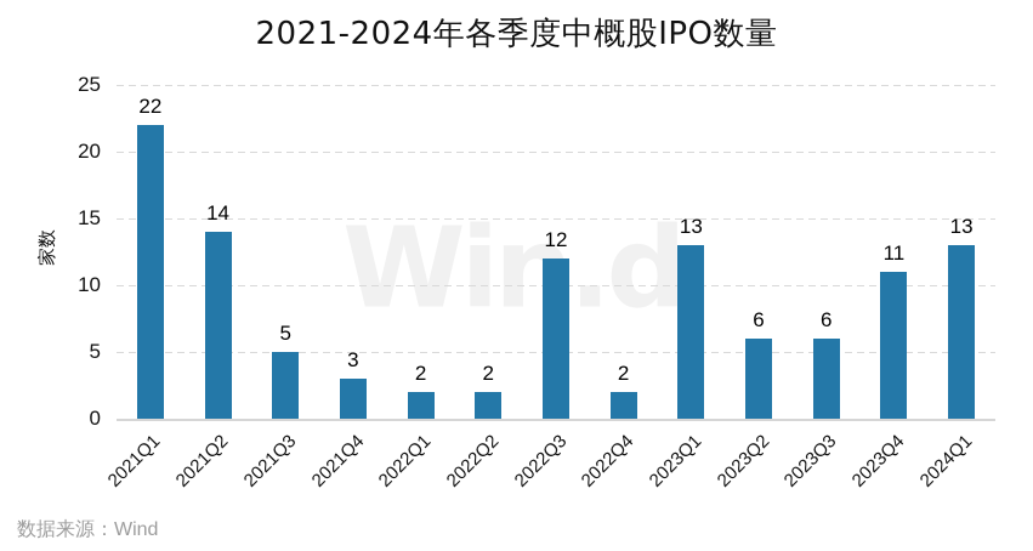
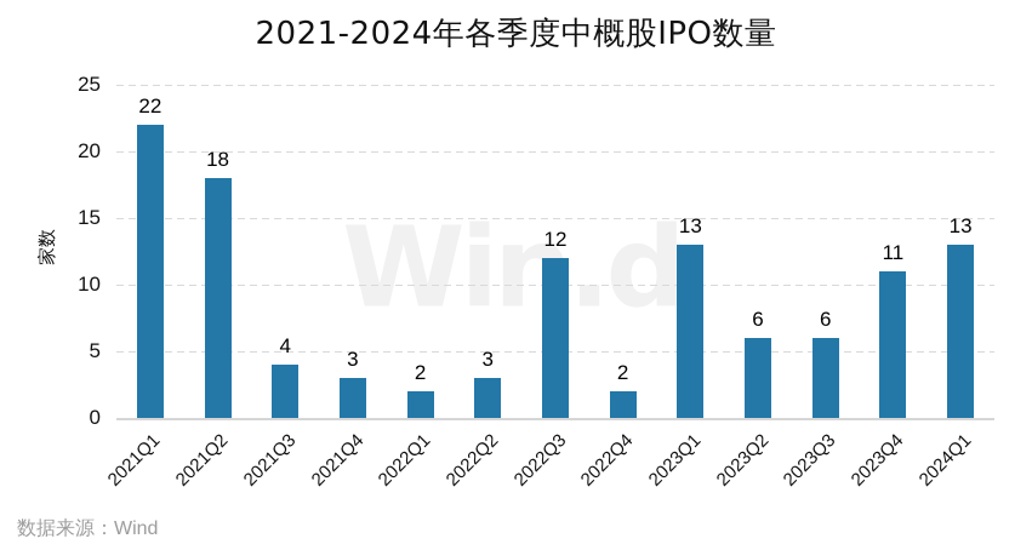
2021Q2: 14 -> 18
2021Q3: 5 -> 4
2022Q2: 2 -> 3
